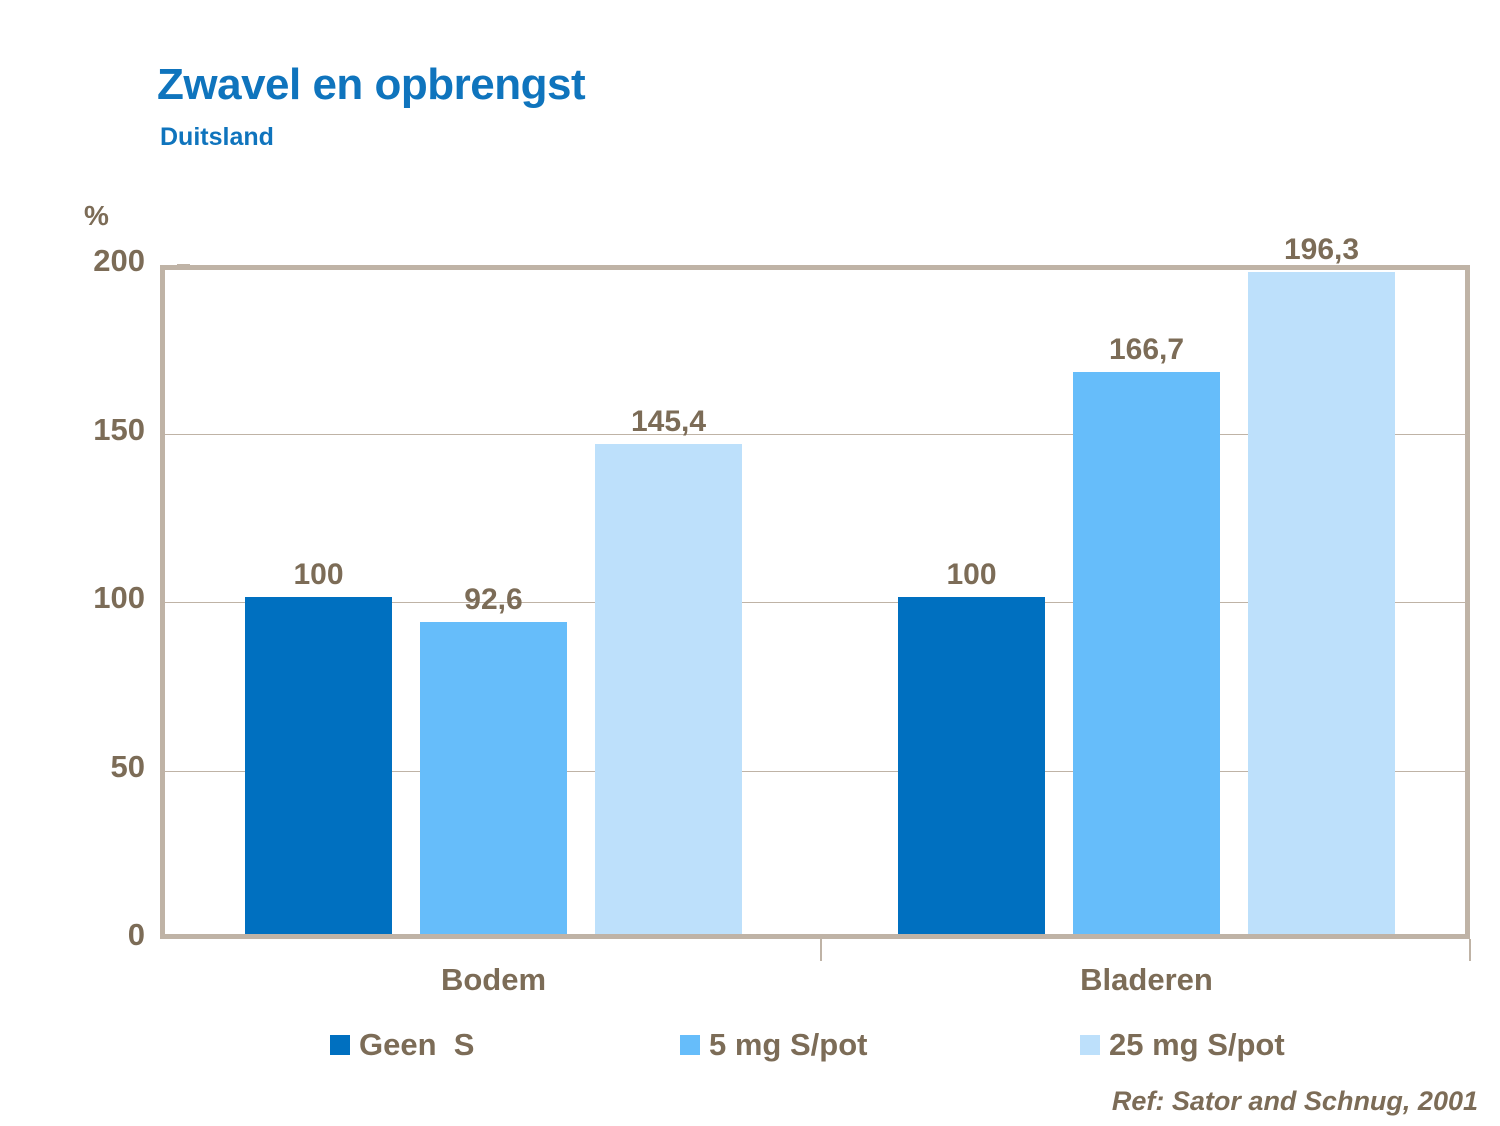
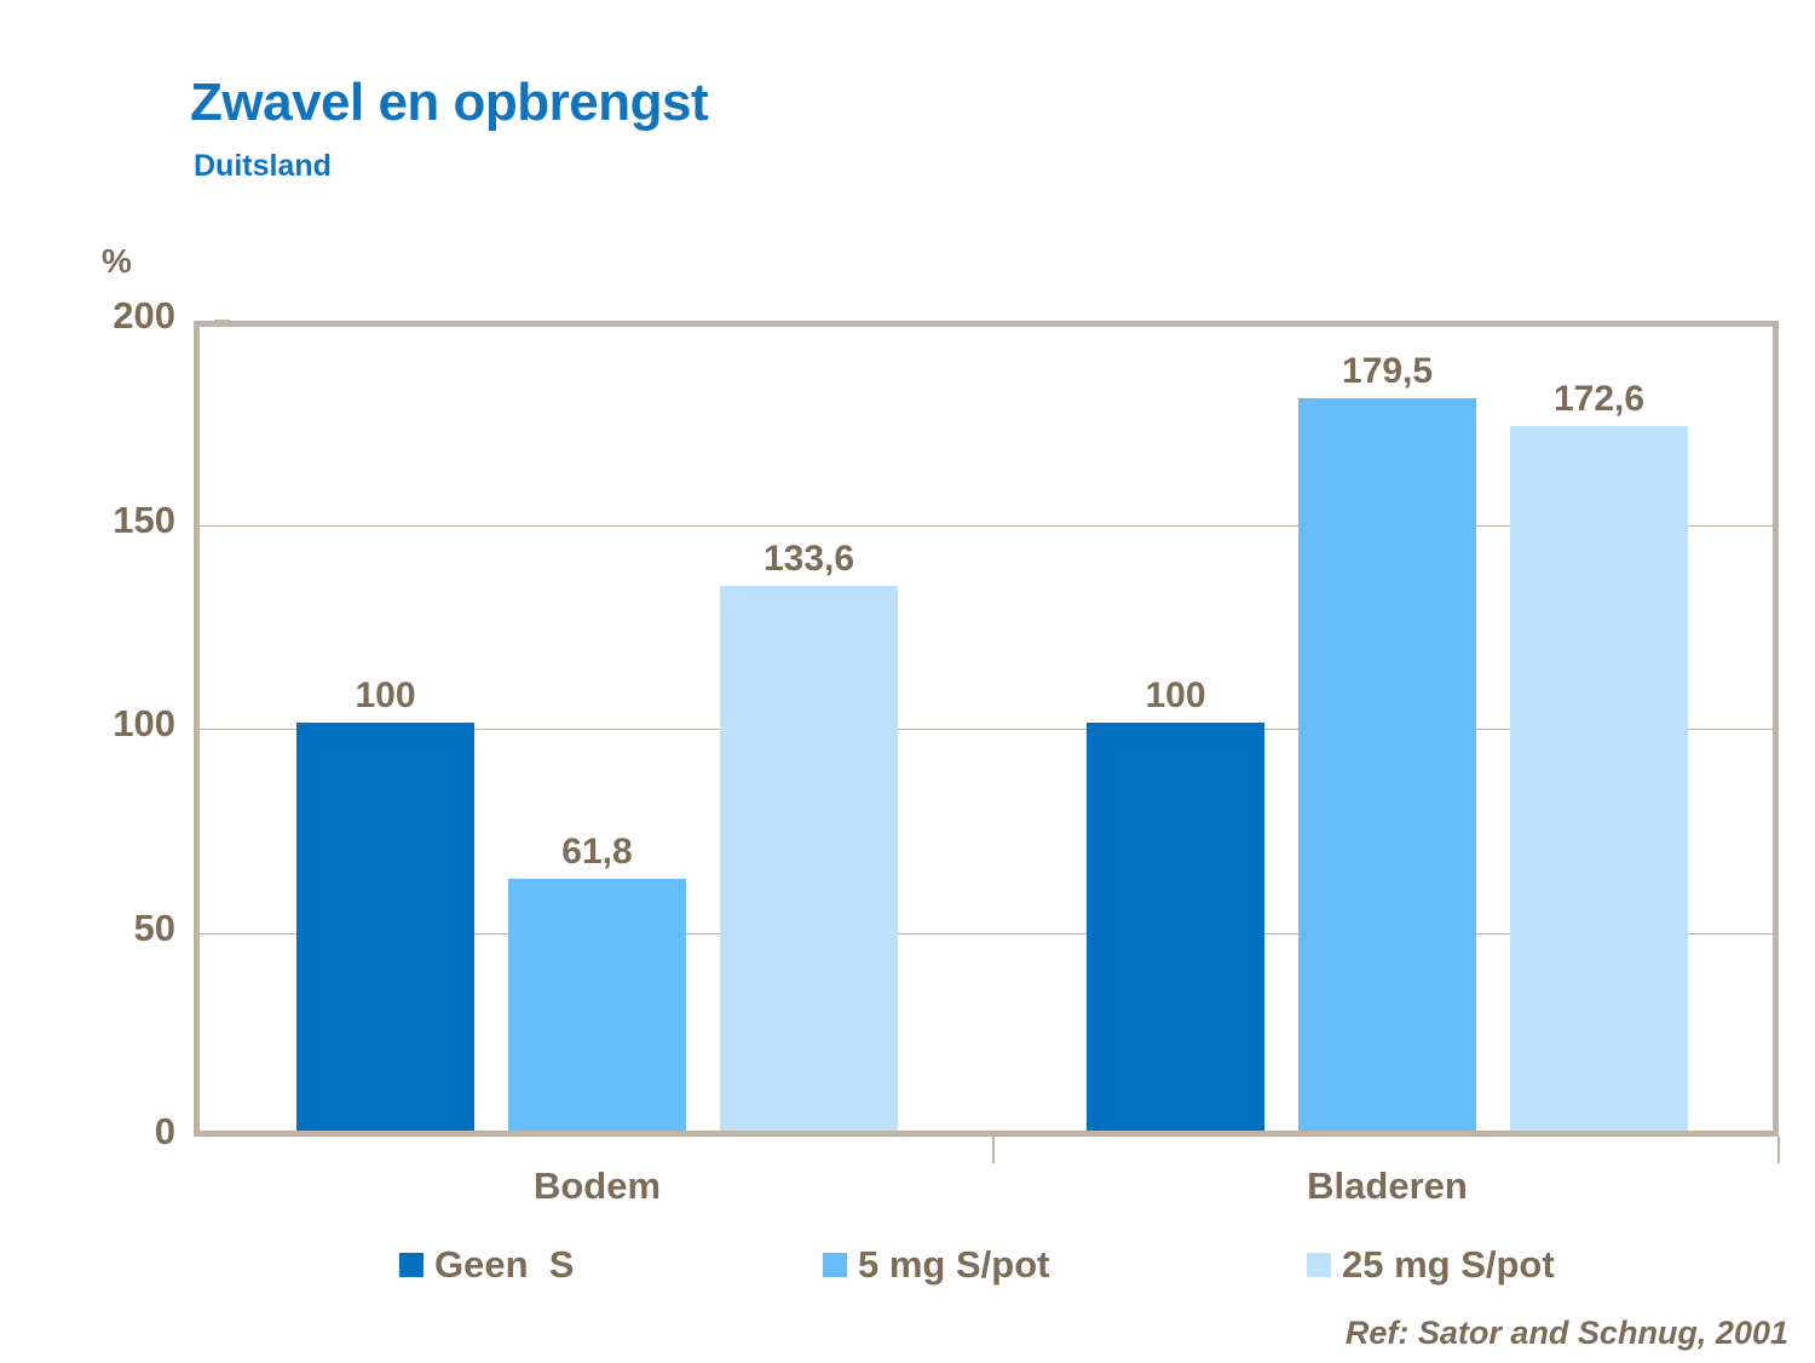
5 mg S/pot/Bodem: 92,6 -> 61,8
25 mg S/pot/Bodem: 145,4 -> 133,6
5 mg S/pot/Bladeren: 166,7 -> 179,5
25 mg S/pot/Bladeren: 196,3 -> 172,6
